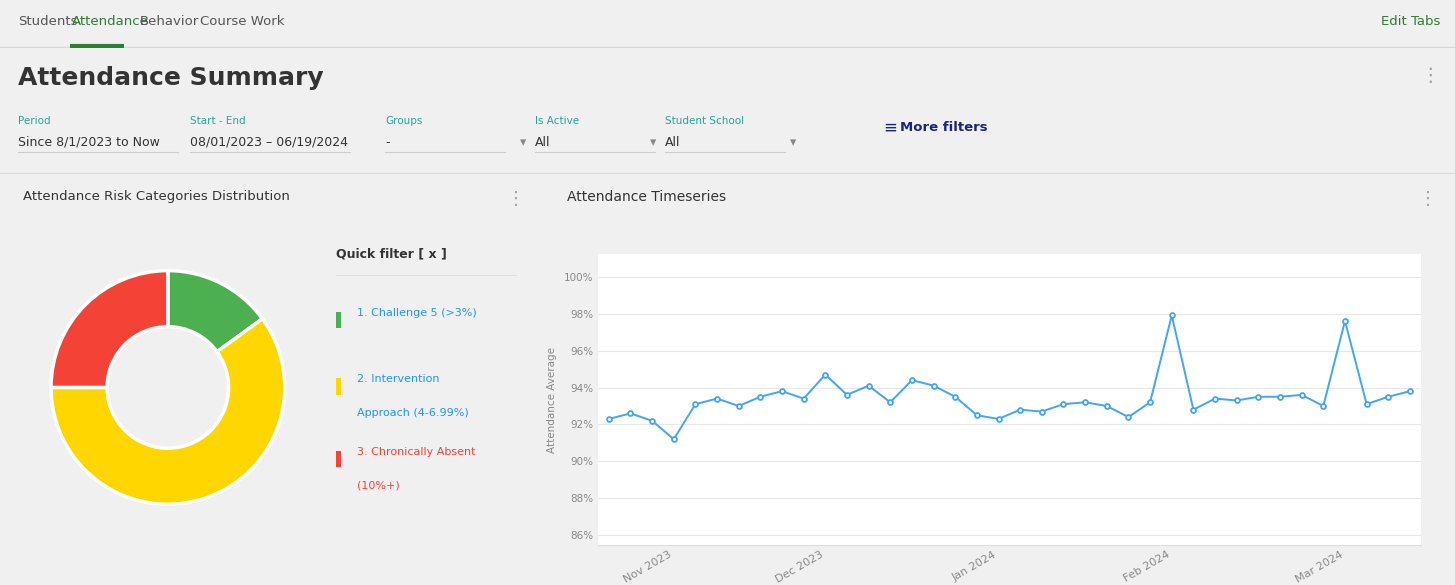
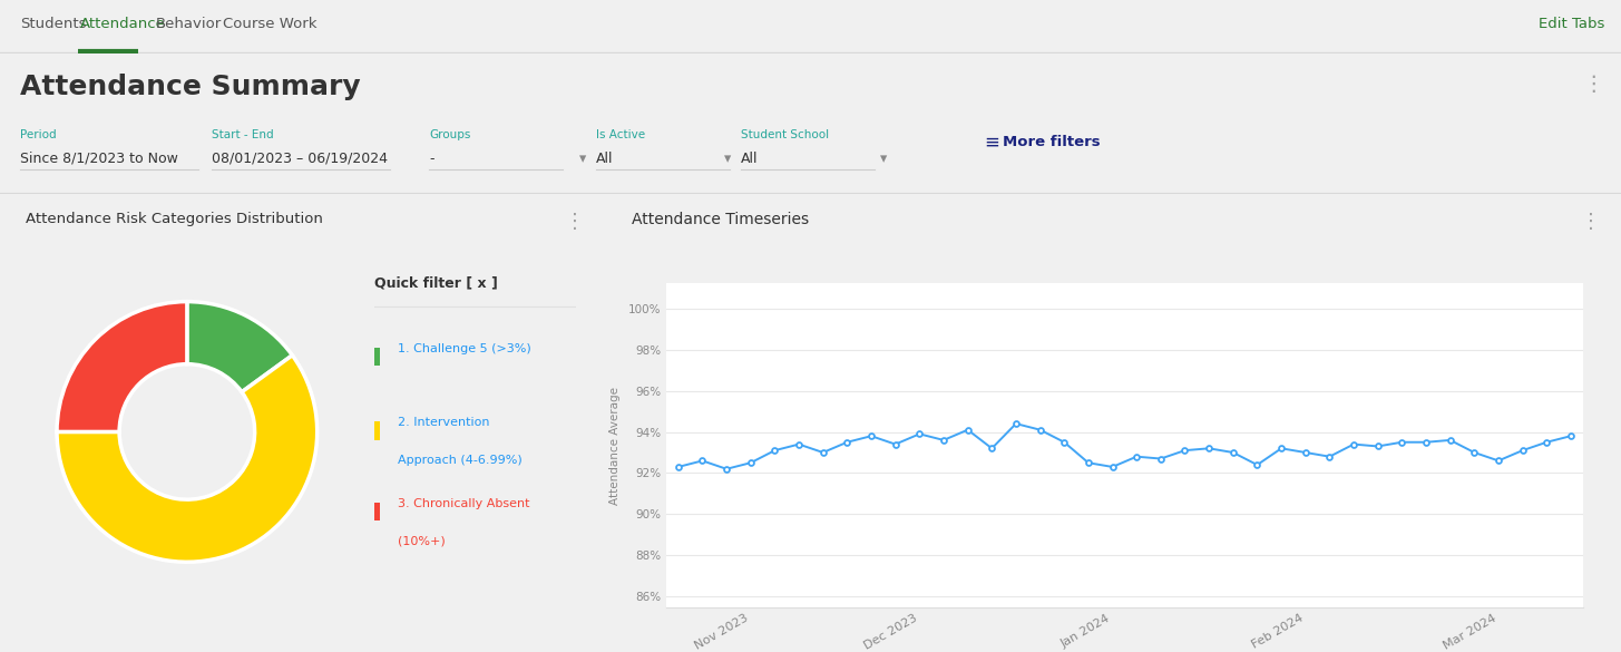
Nov 2023: 91.2% -> 92.5%
Dec 2023: 94.7% -> 93.9%
Feb 2024: 97.9% -> 93.0%
Mar 2024: 97.6% -> 92.6%
